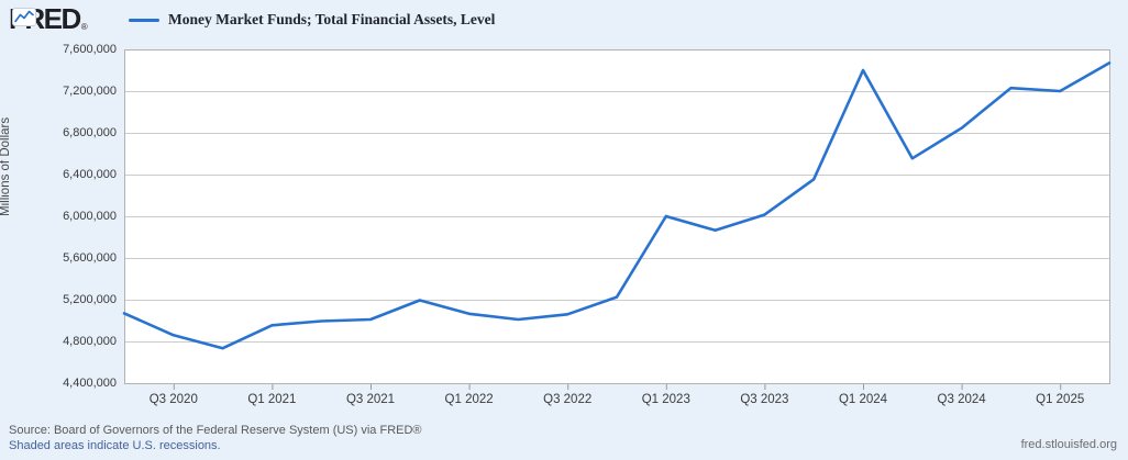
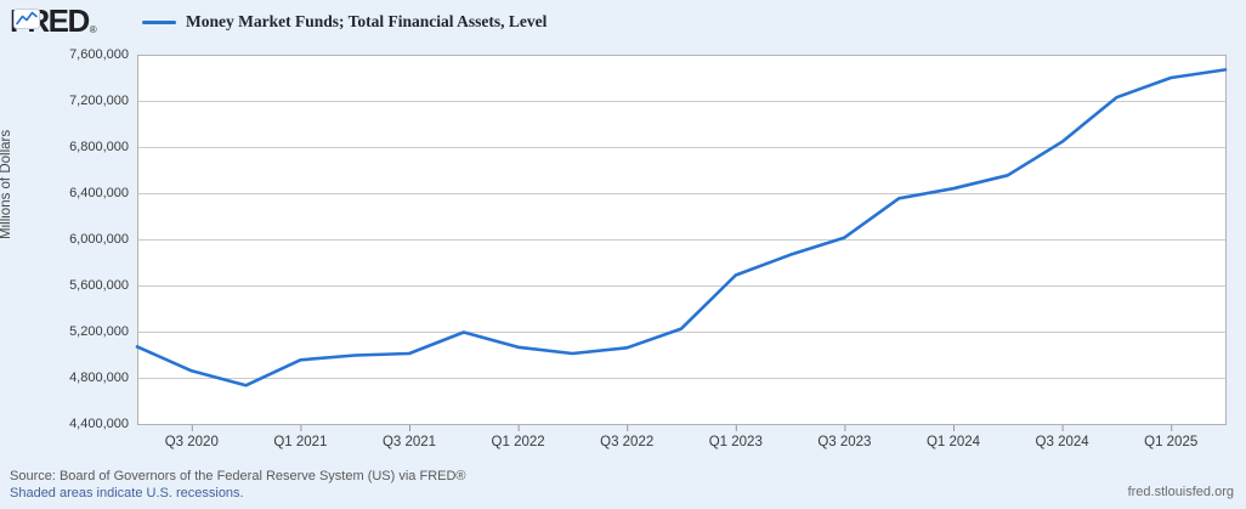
Q1 2023: 6000000 -> 5700000
Q1 2024: 7400000 -> 6400000
Q1 2025: 7200000 -> 7400000
